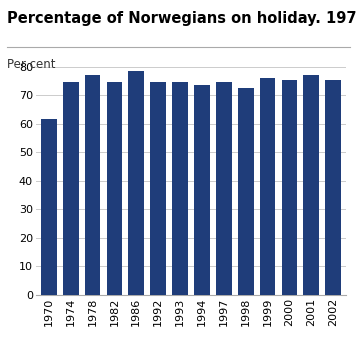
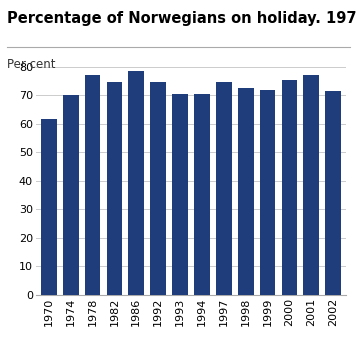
1974: 74.5 -> 70.0
1993: 74.5 -> 70.5
1994: 73.5 -> 70.5
1999: 76.0 -> 72.0
2002: 75.5 -> 71.5
